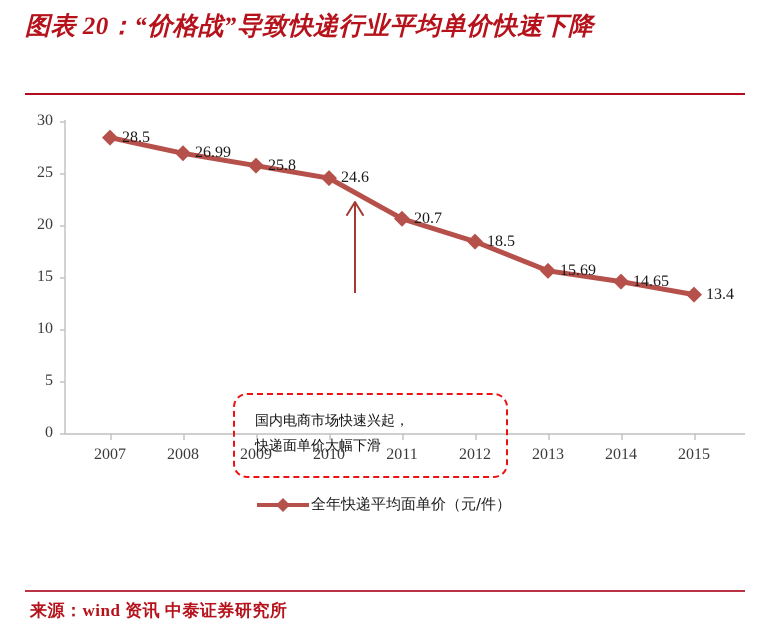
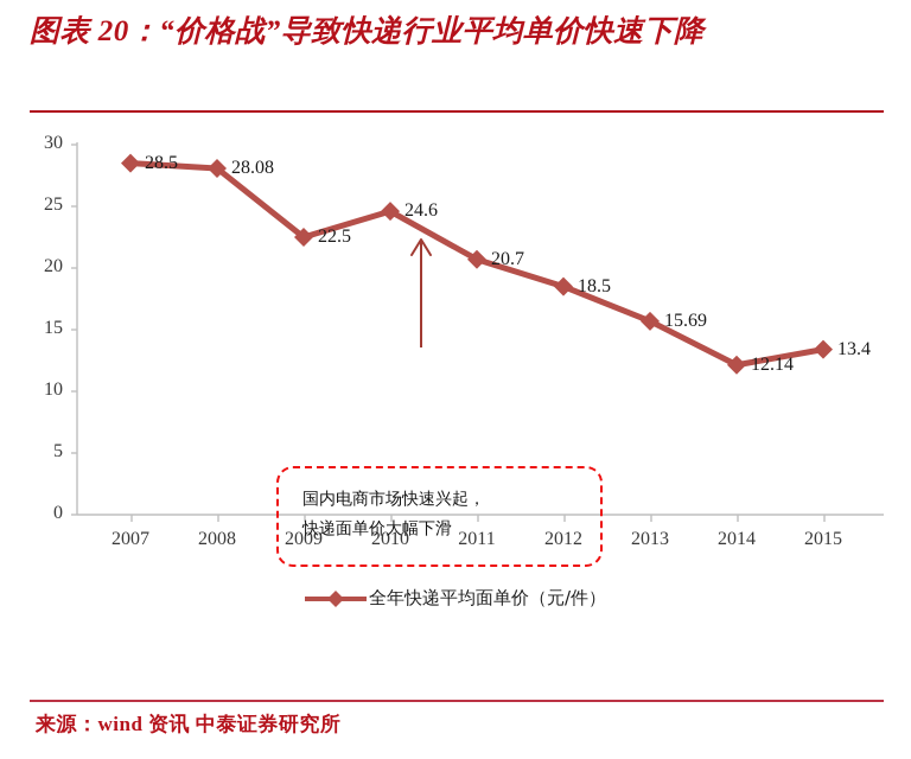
2008: 26.99 -> 28.08
2009: 25.8 -> 22.5
2014: 14.65 -> 12.14
